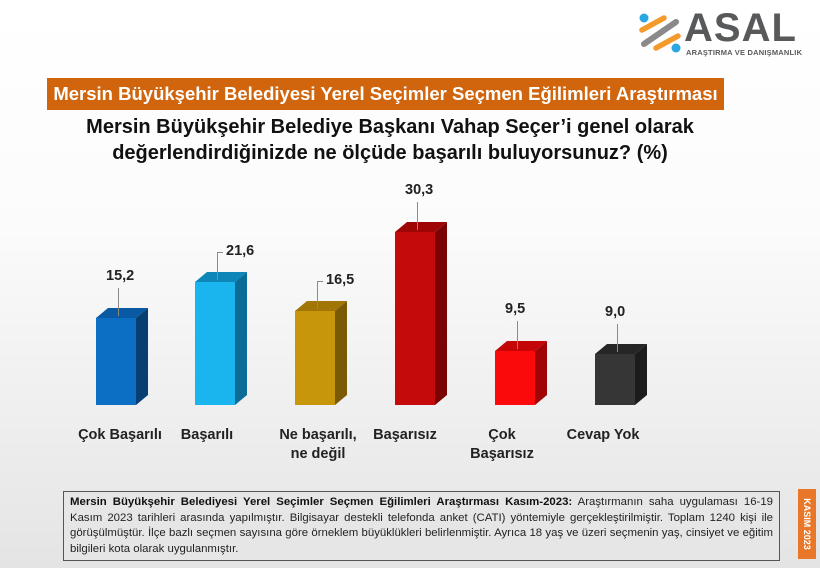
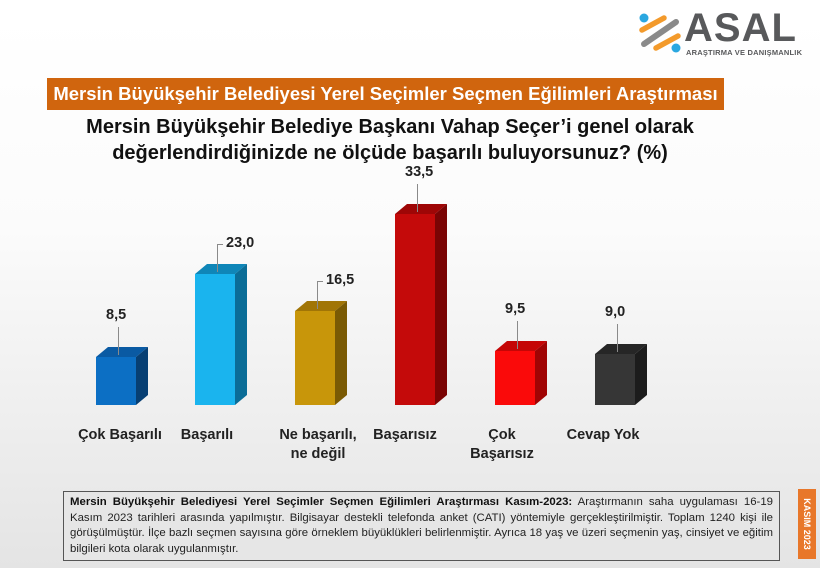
Çok Başarılı: 15,2 -> 8,5
Başarılı: 21,6 -> 23,0
Başarısız: 30,3 -> 33,5
